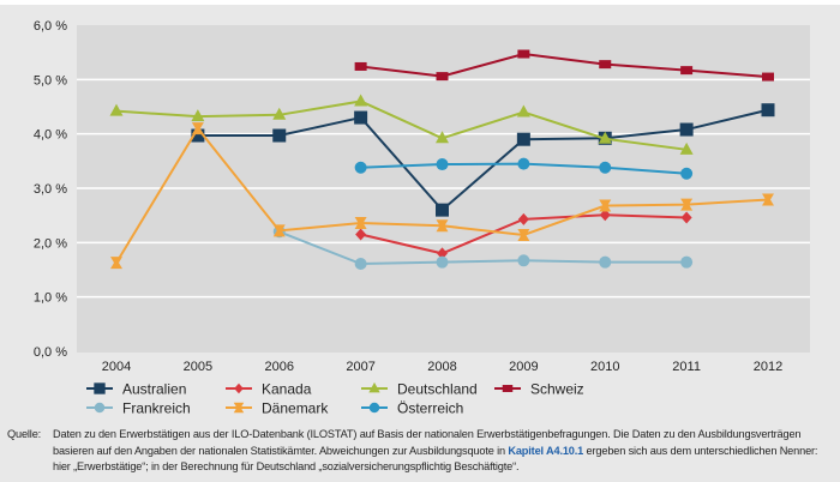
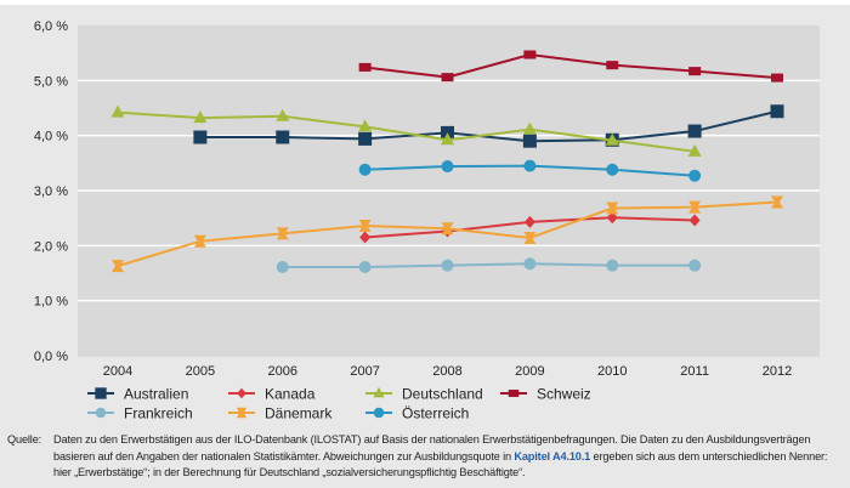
Dänemark/2005: 4,1% -> 2,1%
Frankreich/2006: 2,2% -> 1,6%
Australien/2007: 4,3% -> 3,9%
Deutschland/2007: 4,6% -> 4,2%
Australien/2008: 2,6% -> 4,0%
Kanada/2008: 1,8% -> 2,3%
Deutschland/2009: 4,4% -> 4,1%
